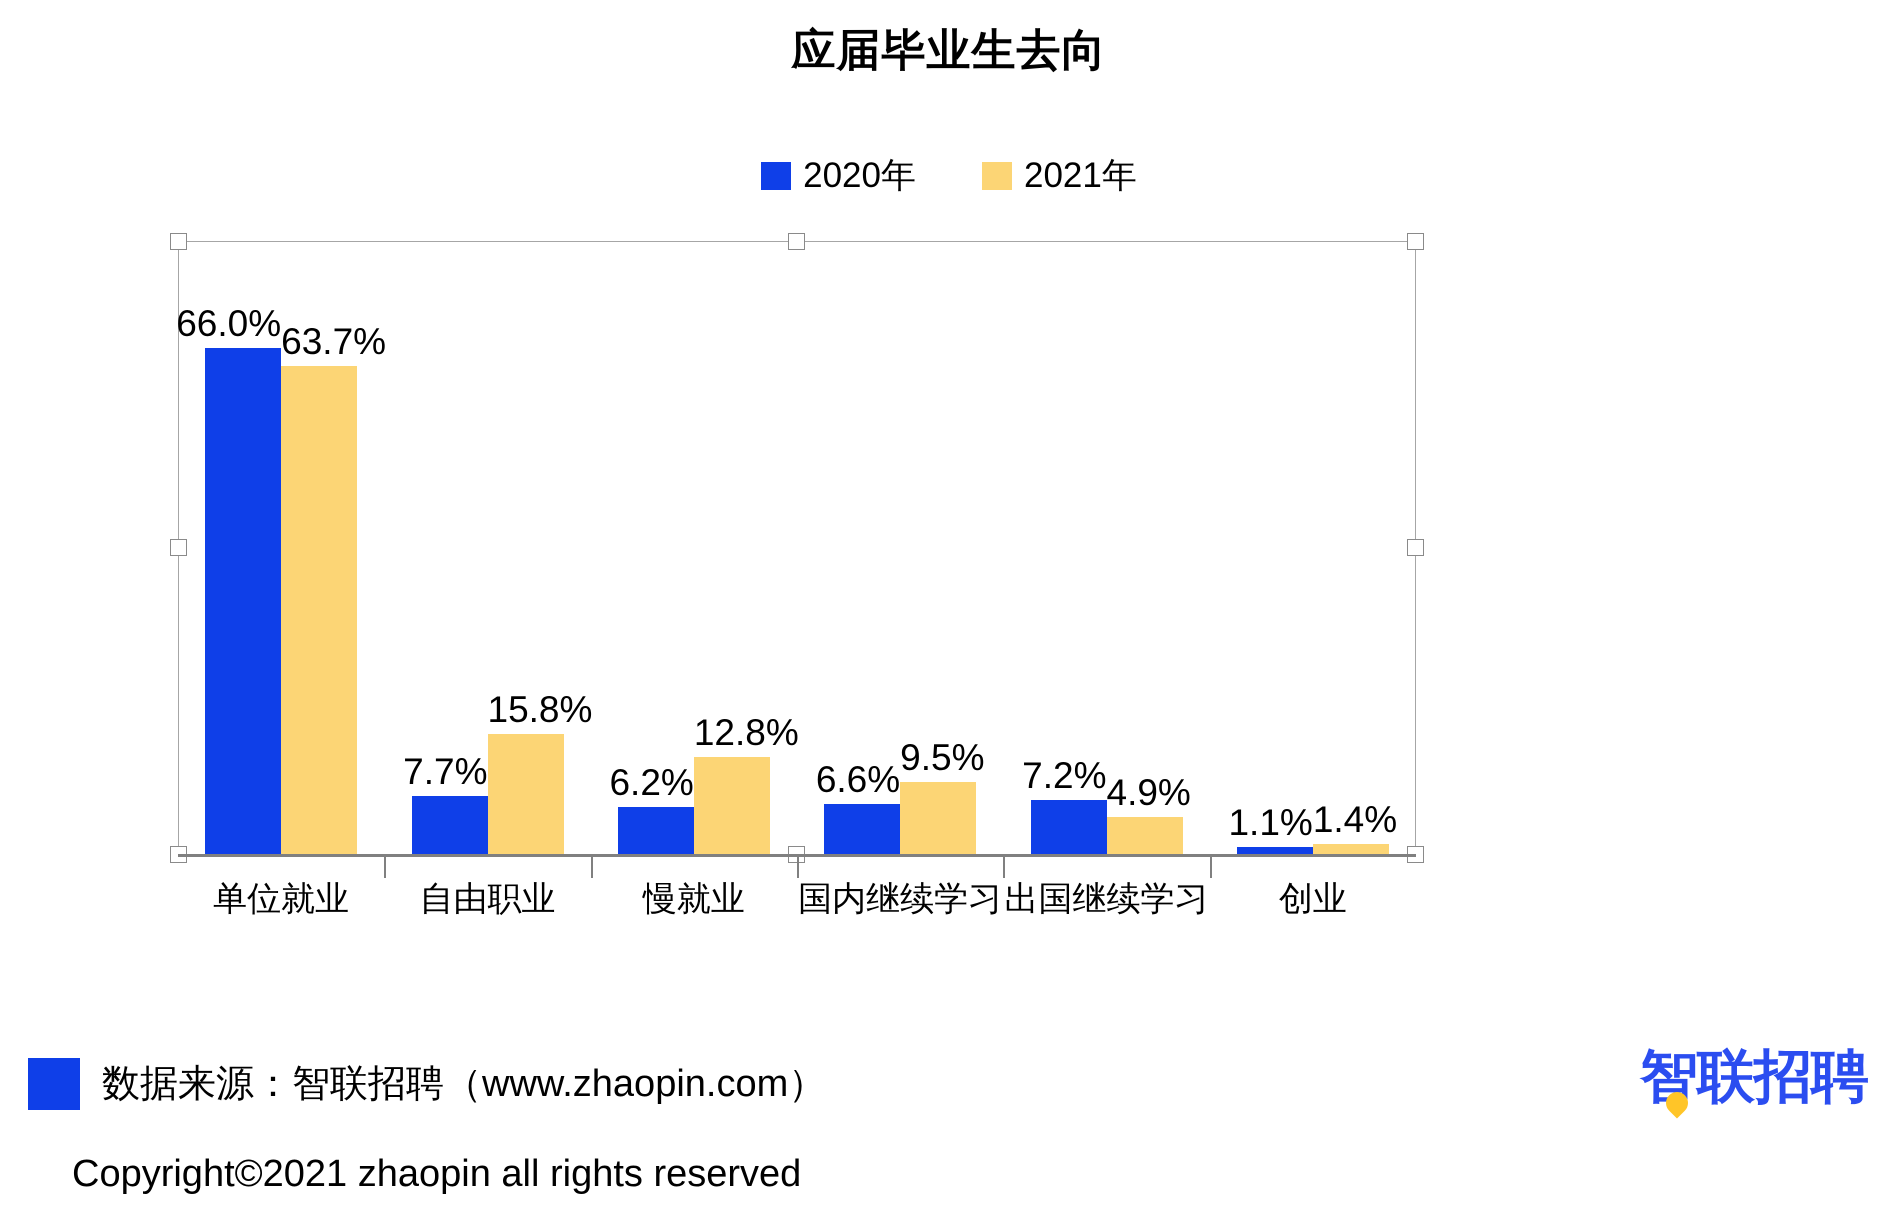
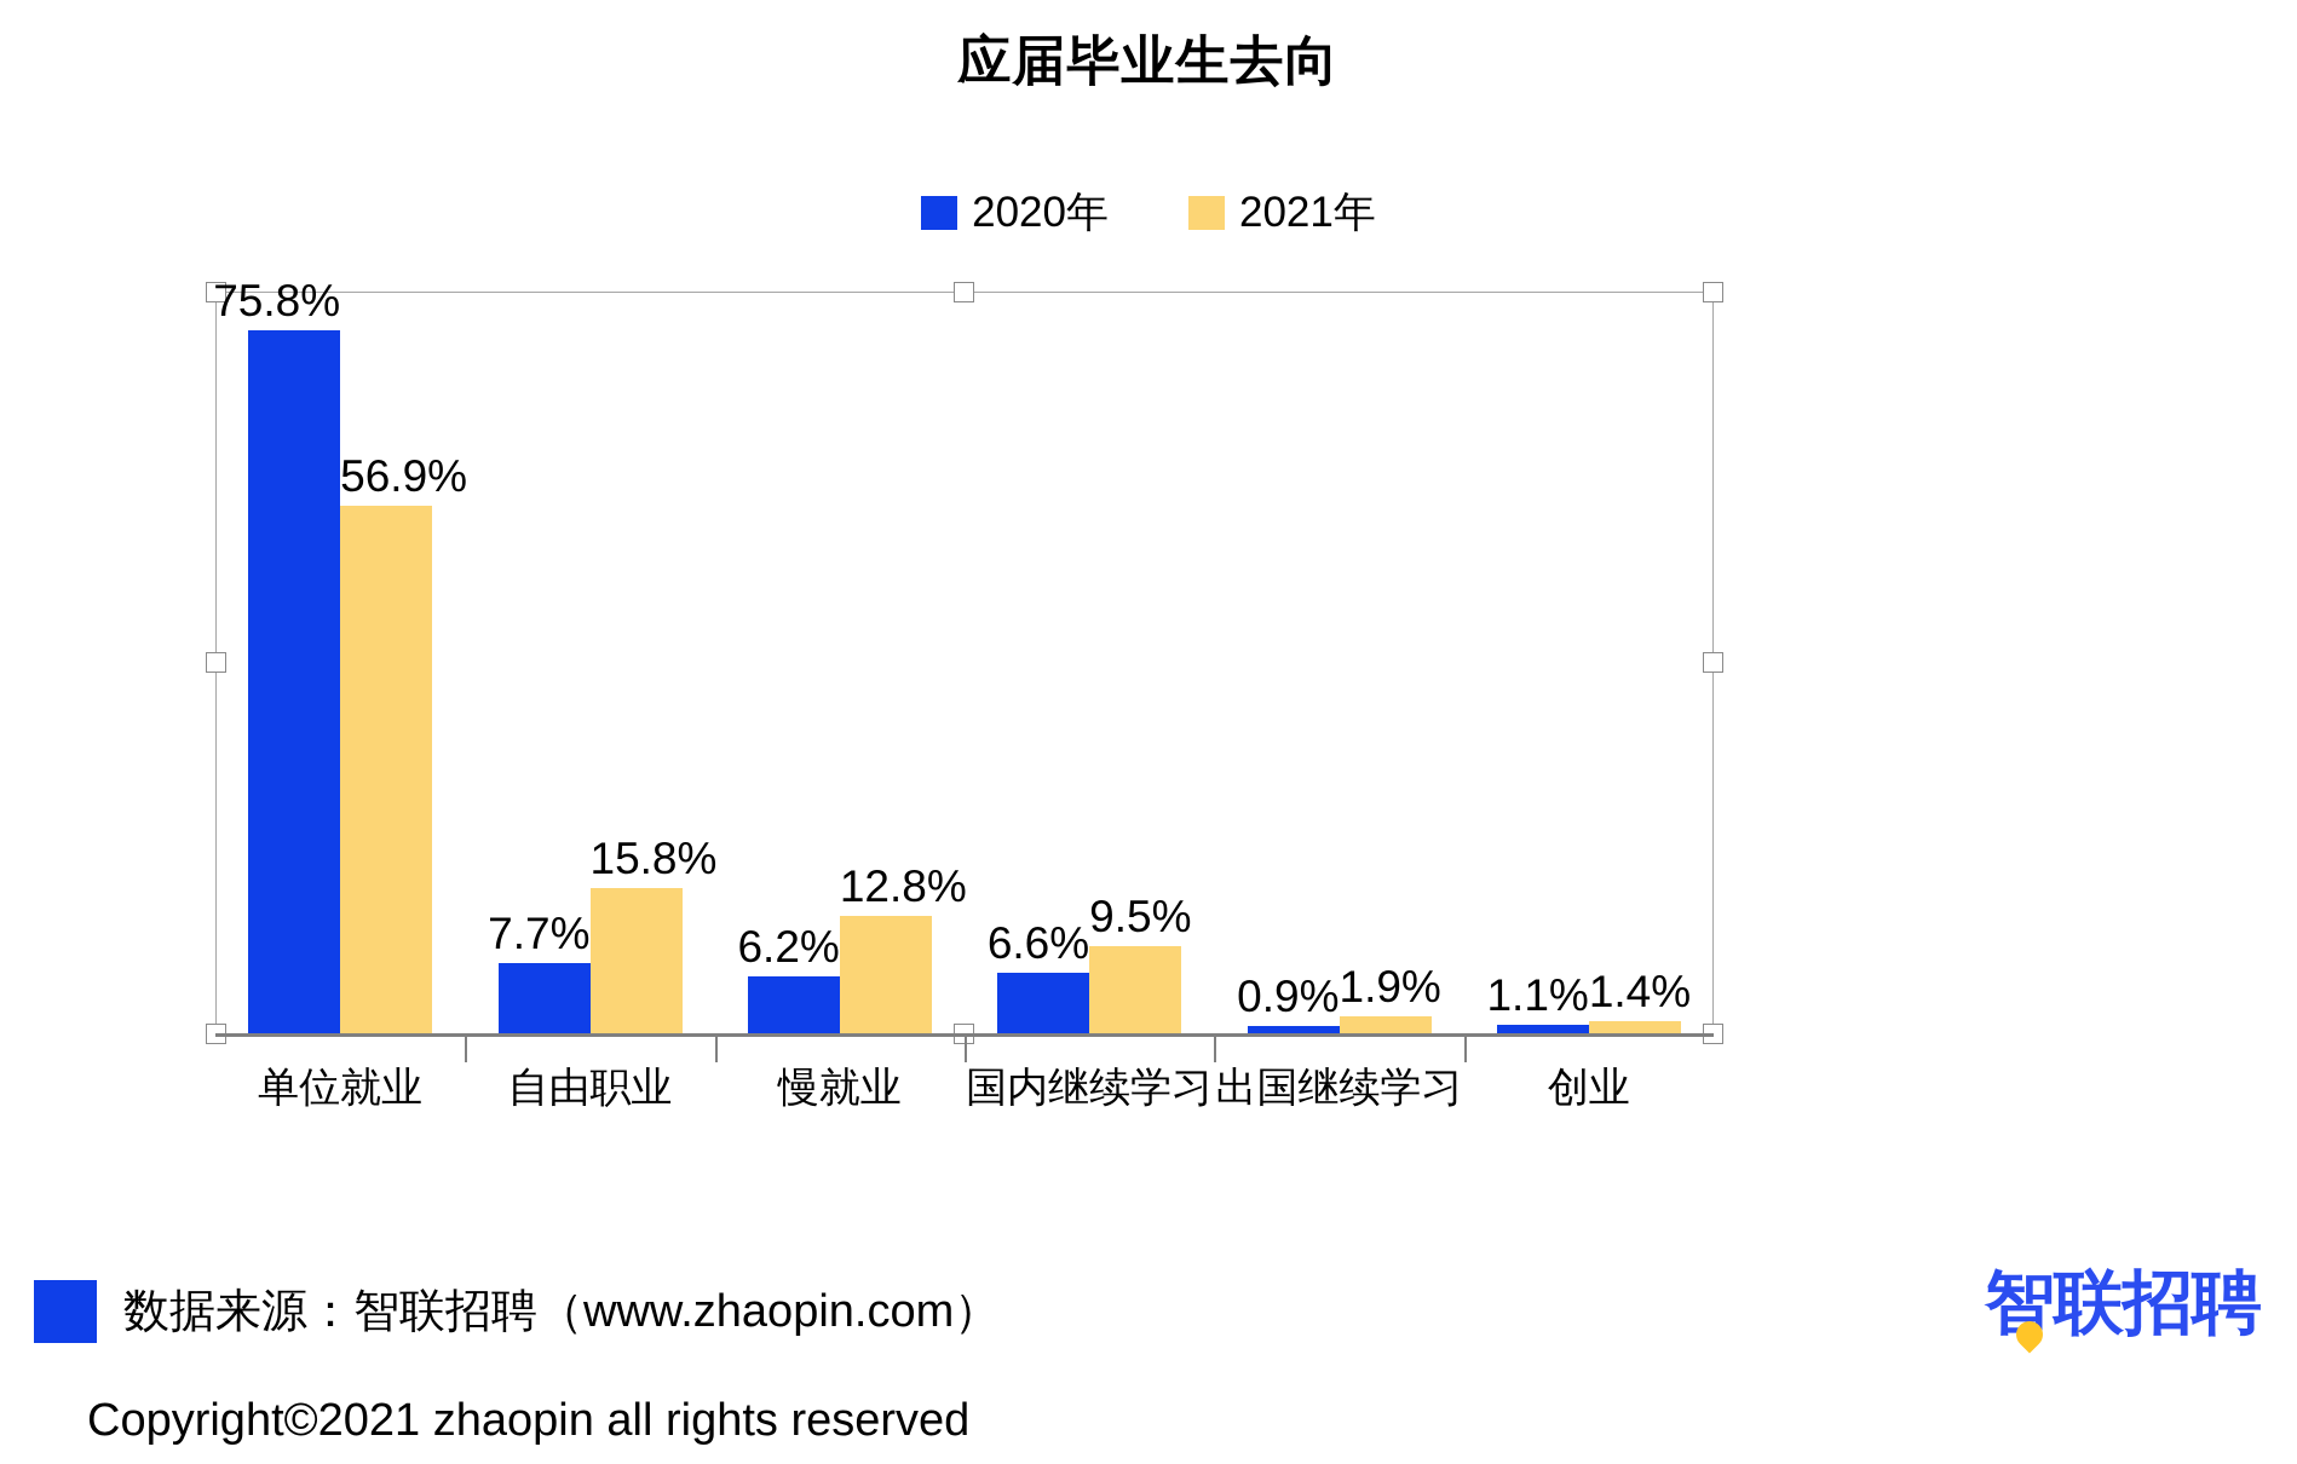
2020年/单位就业: 66.0% -> 75.8%
2021年/单位就业: 63.7% -> 56.9%
2020年/出国继续学习: 7.2% -> 0.9%
2021年/出国继续学习: 4.9% -> 1.9%
